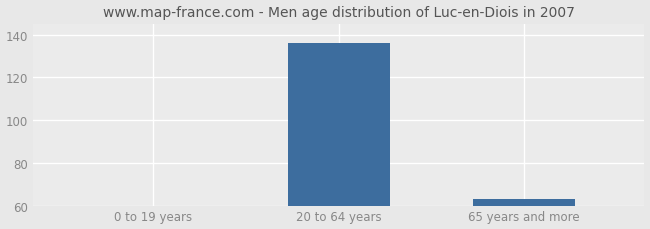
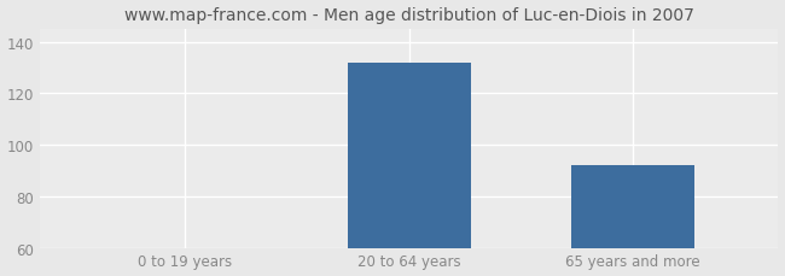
20 to 64 years: 136 -> 132
65 years and more: 63 -> 92
